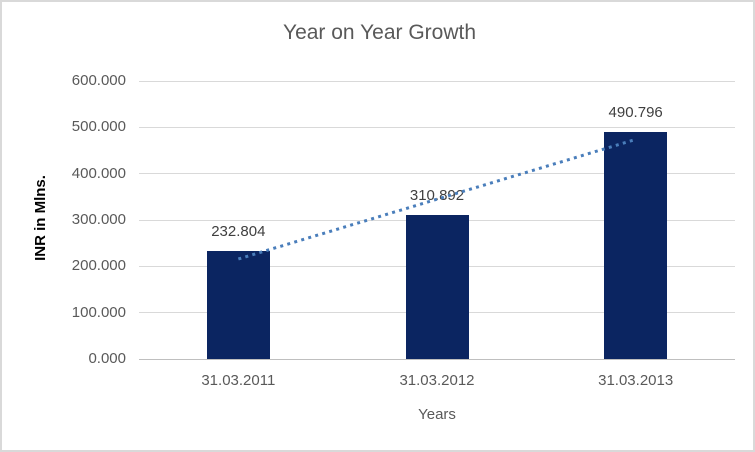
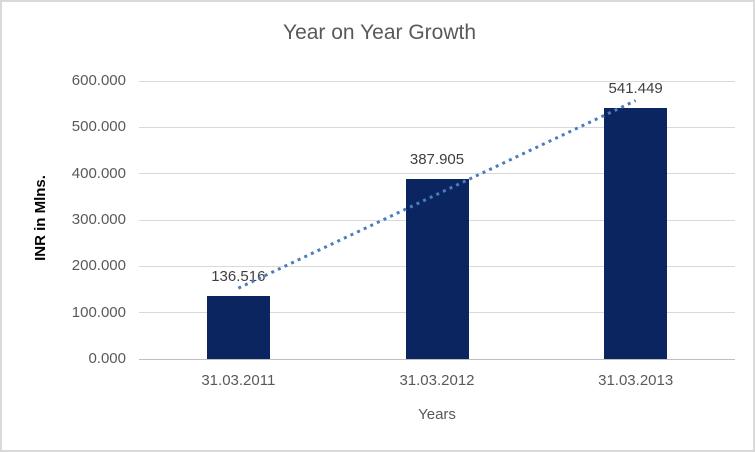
31.03.2011: 232.804 -> 136.516
31.03.2012: 310.892 -> 387.905
31.03.2013: 490.796 -> 541.449
